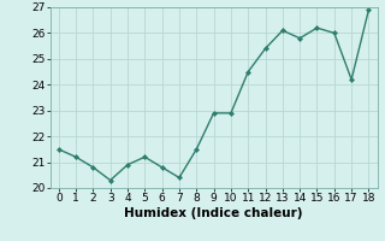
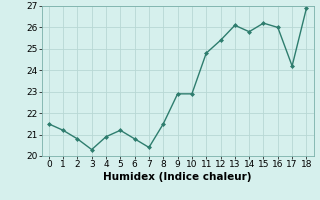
11: 24.5 -> 24.8
